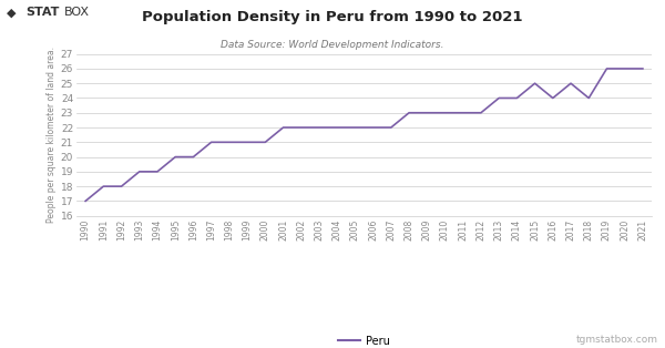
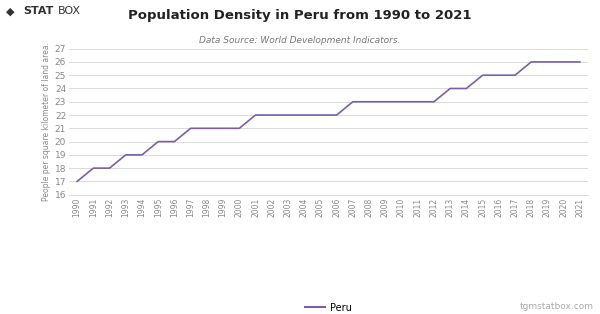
2007: 22 -> 23
2016: 24 -> 25
2018: 24 -> 26
